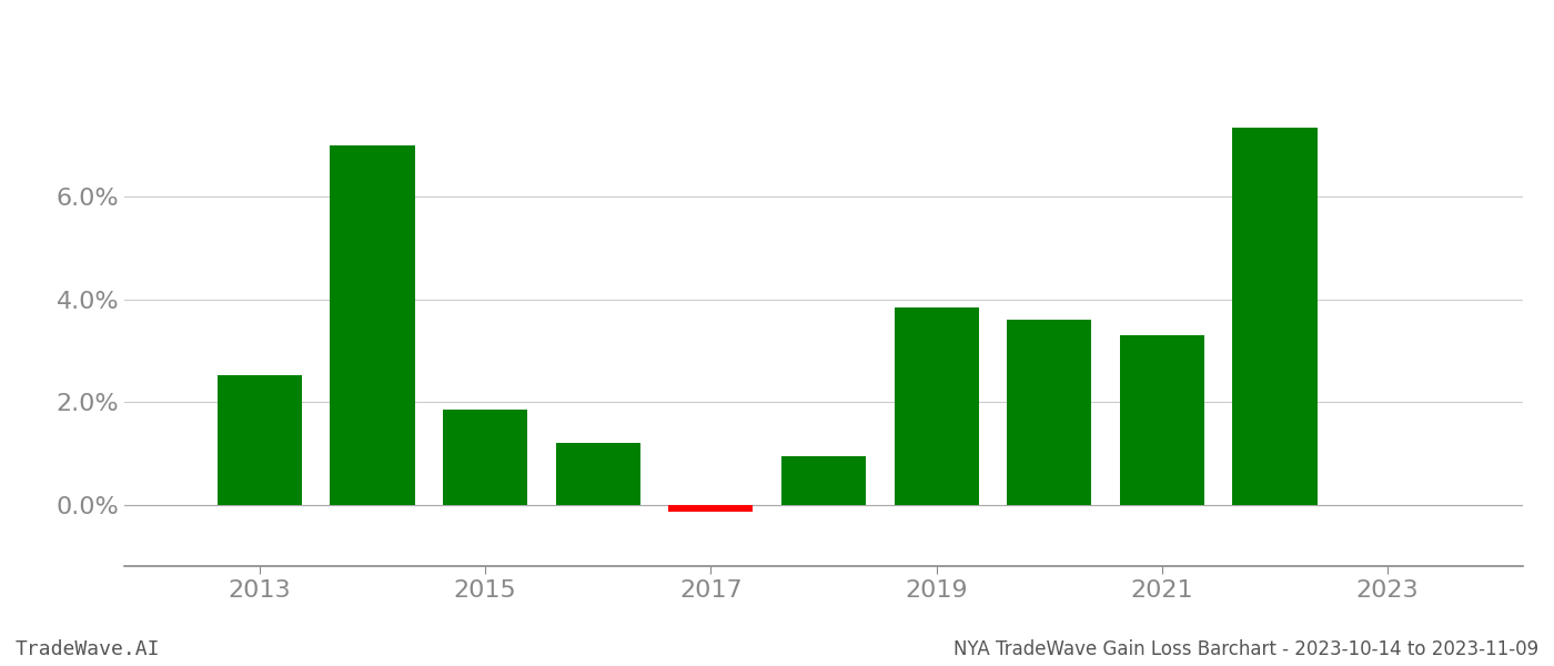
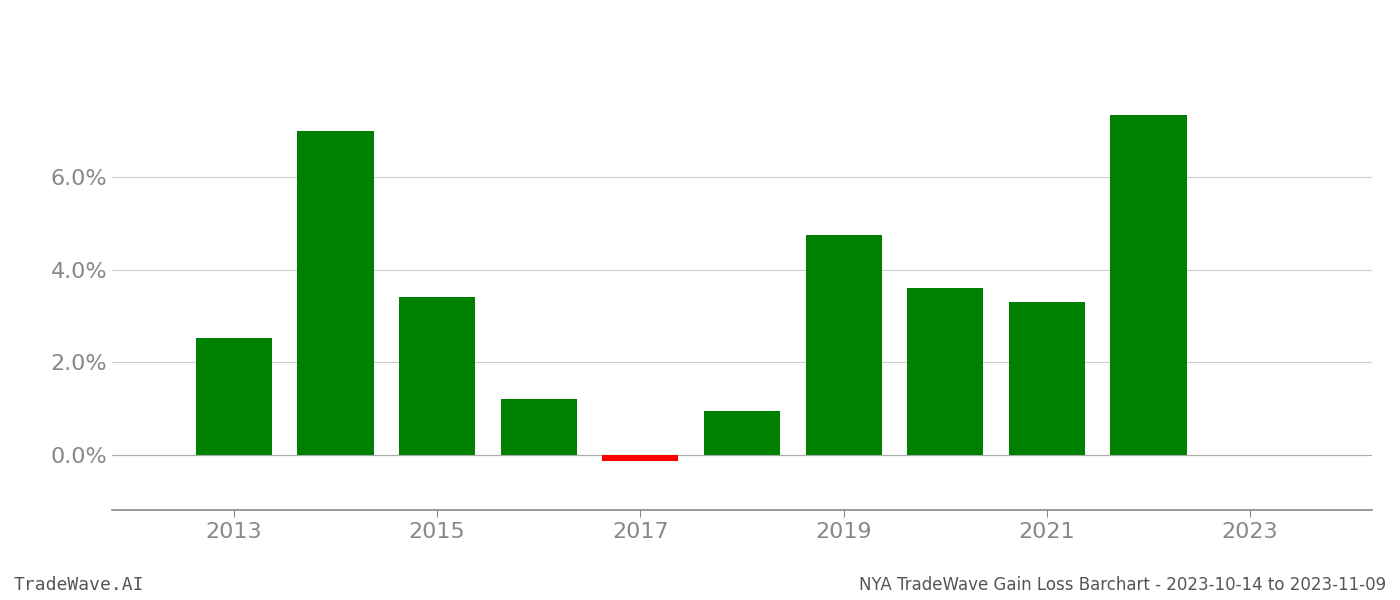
2015: 1.85% -> 3.40%
2019: 3.85% -> 4.75%
